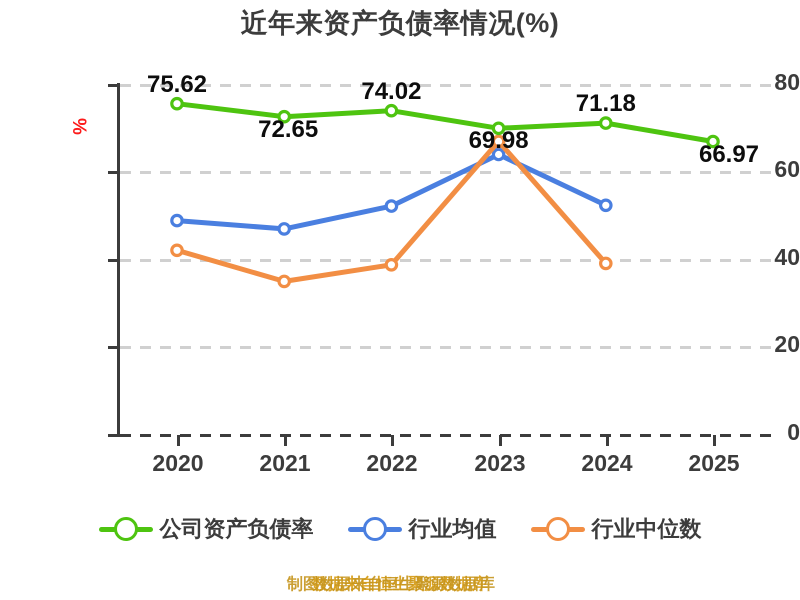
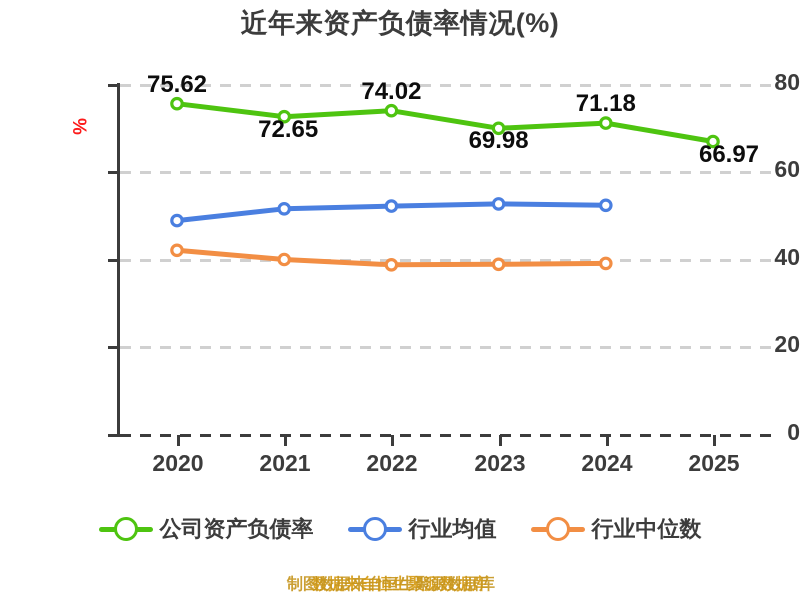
行业均值/2021: 47 -> 52
行业中位数/2021: 35 -> 40
行业均值/2023: 64 -> 53
行业中位数/2023: 67 -> 39
